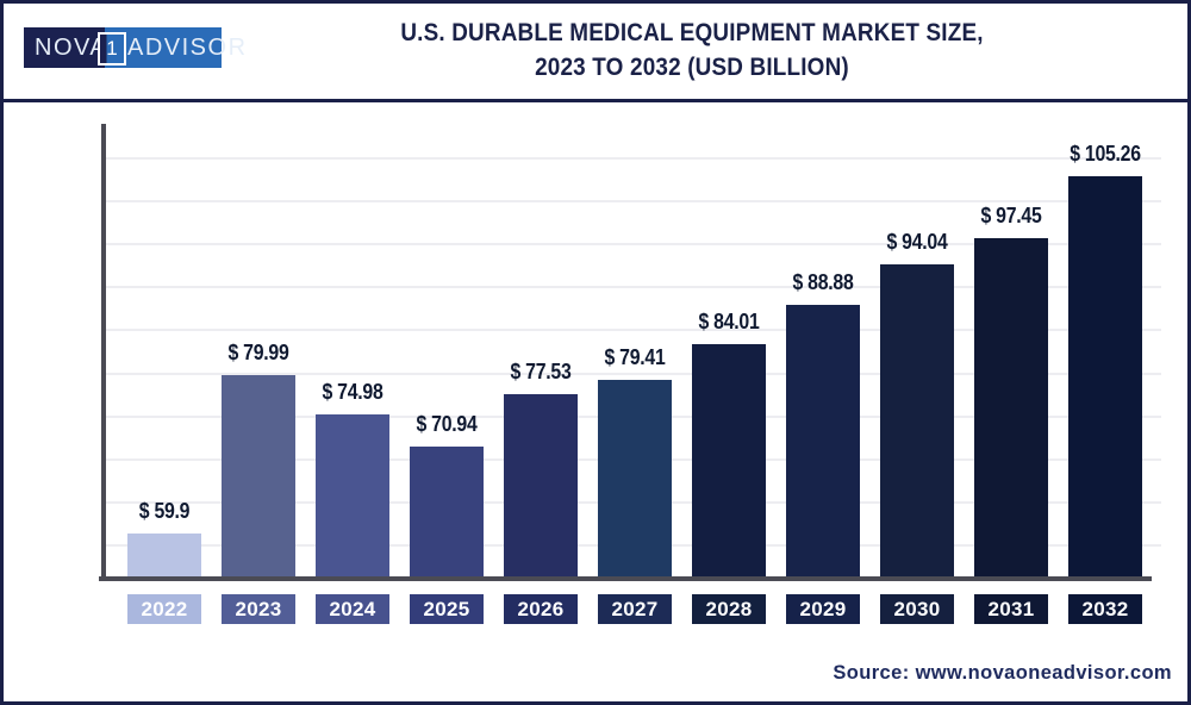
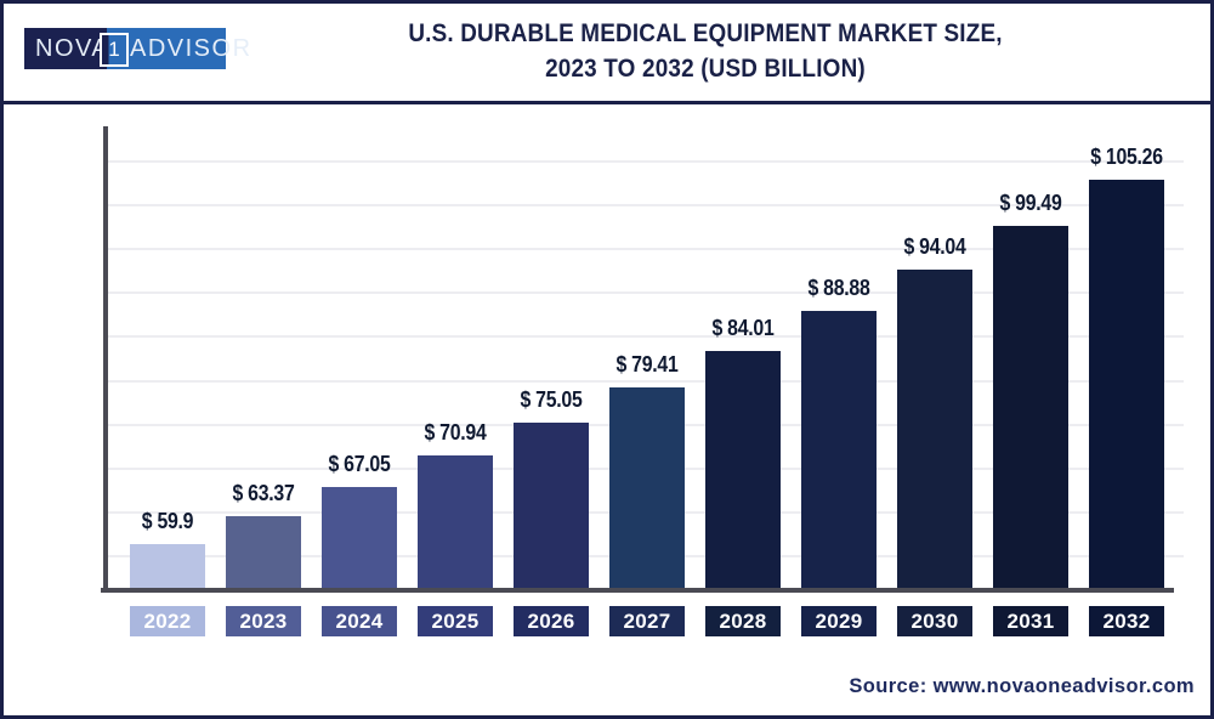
2023: 79.99 -> 63.37
2024: 74.98 -> 67.05
2026: 77.53 -> 75.05
2031: 97.45 -> 99.49
